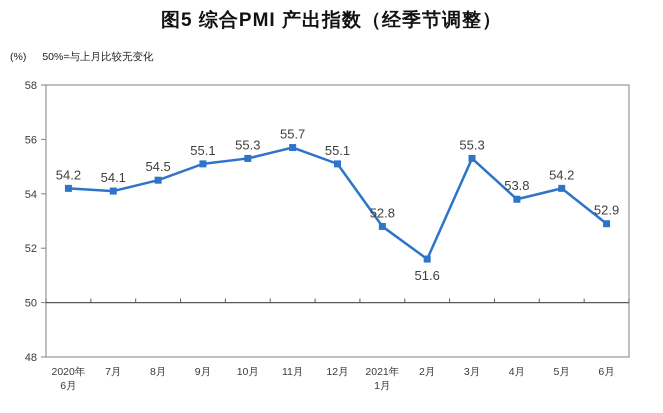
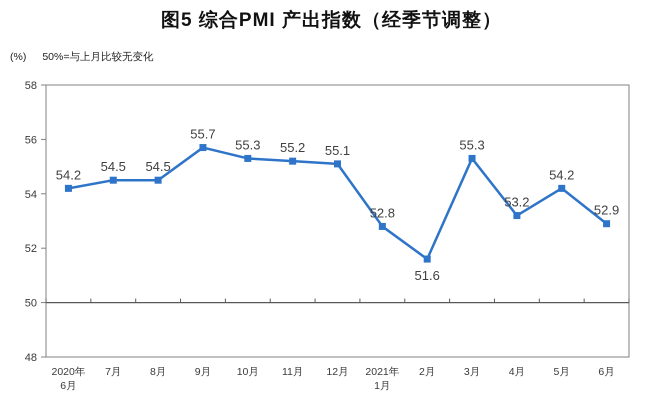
7月: 54.1 -> 54.5
9月: 55.1 -> 55.7
11月: 55.7 -> 55.2
4月: 53.8 -> 53.2
